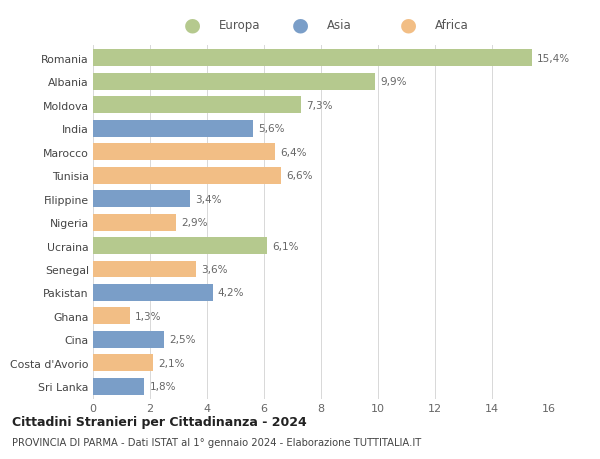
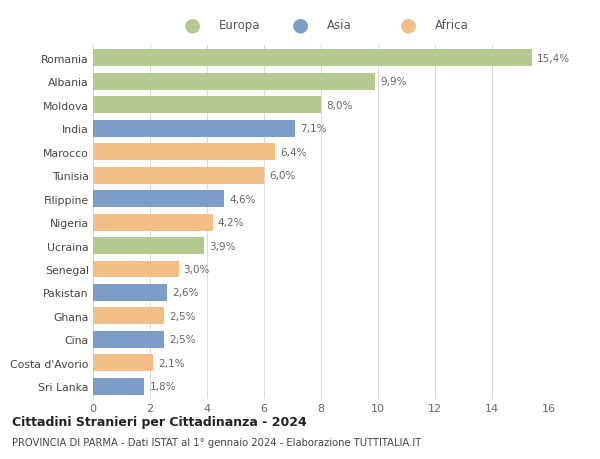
Moldova: 7,3% -> 8,0%
India: 5,6% -> 7,1%
Tunisia: 6,6% -> 6,0%
Filippine: 3,4% -> 4,6%
Nigeria: 2,9% -> 4,2%
Ucraina: 6,1% -> 3,9%
Senegal: 3,6% -> 3,0%
Pakistan: 4,2% -> 2,6%
Ghana: 1,3% -> 2,5%
